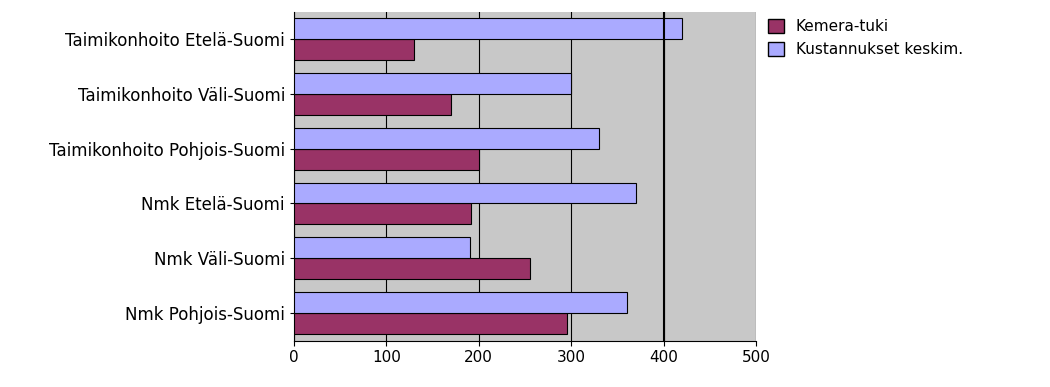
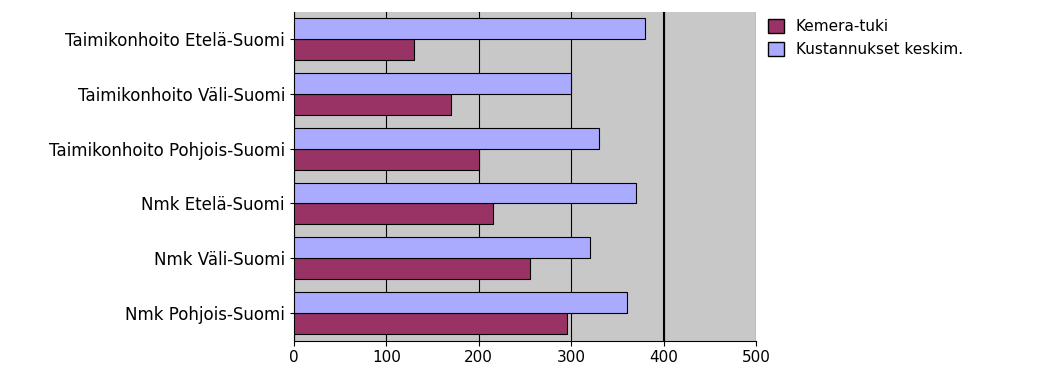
Kustannukset keskim./Taimikonhoito Etelä-Suomi: 420 -> 380
Kemera-tuki/Nmk Etelä-Suomi: 192 -> 215
Kustannukset keskim./Nmk Väli-Suomi: 190 -> 320
